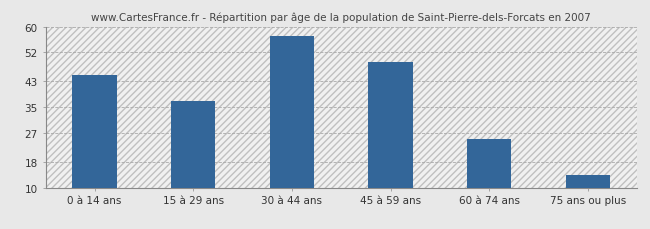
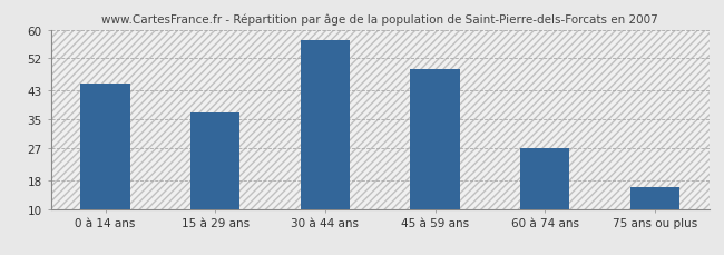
60 à 74 ans: 25 -> 27
75 ans ou plus: 14 -> 16
